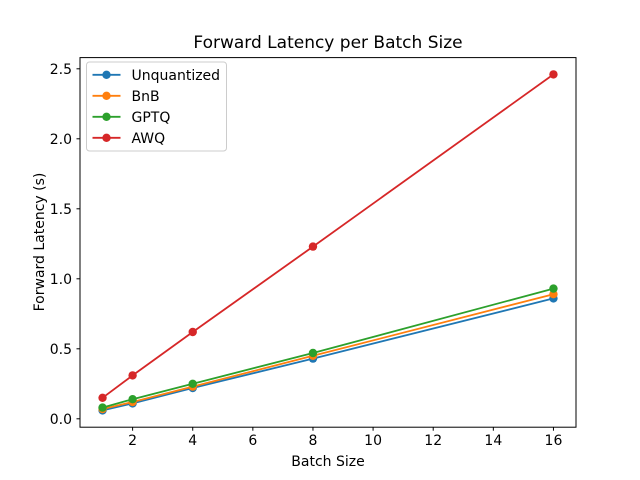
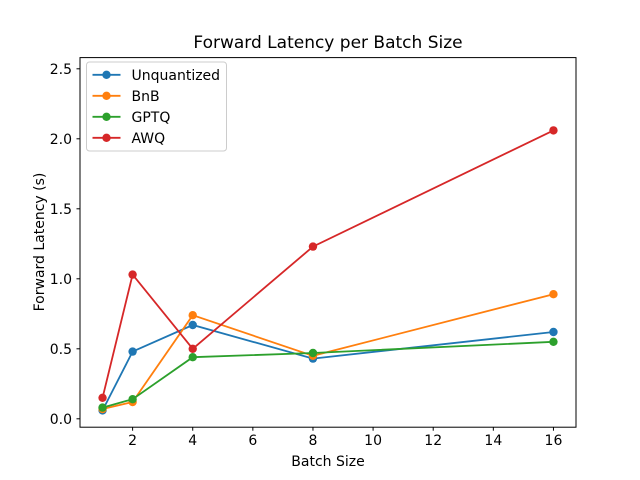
Unquantized/2: 0.11 -> 0.48
AWQ/2: 0.31 -> 1.03
Unquantized/4: 0.22 -> 0.67
BnB/4: 0.23 -> 0.74
GPTQ/4: 0.25 -> 0.44
AWQ/4: 0.62 -> 0.50
Unquantized/16: 0.86 -> 0.62
GPTQ/16: 0.93 -> 0.55
AWQ/16: 2.46 -> 2.06
